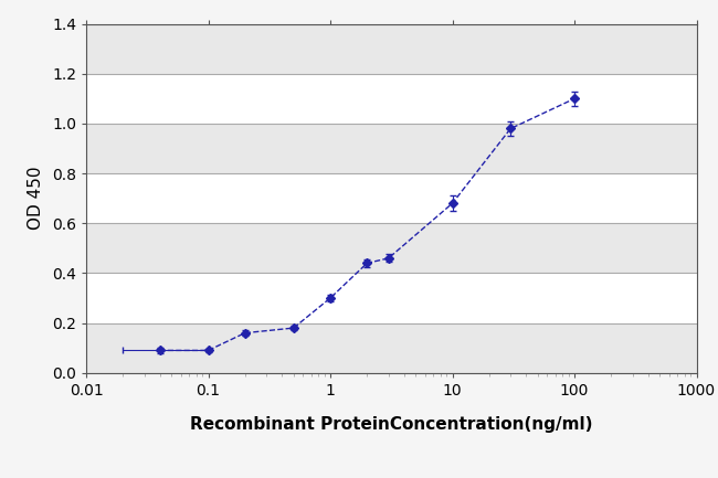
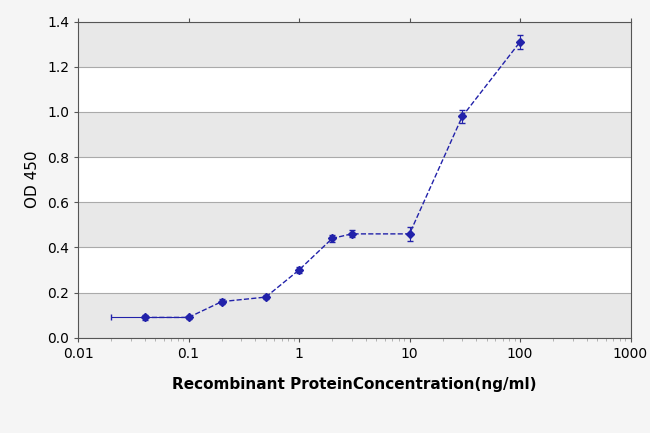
10: 0.68 -> 0.46
100: 1.10 -> 1.31
